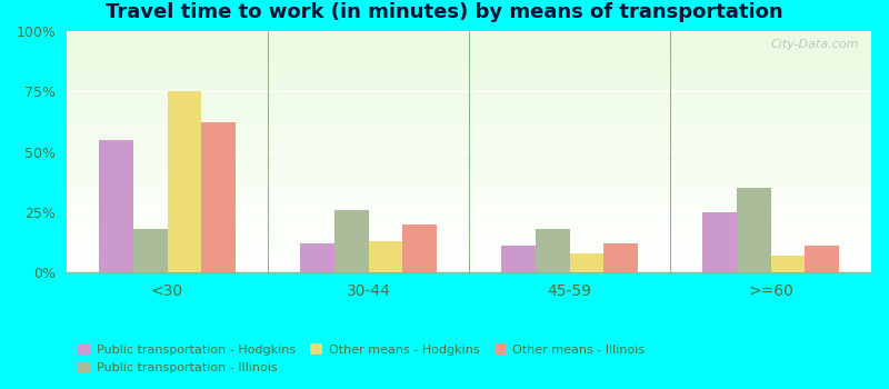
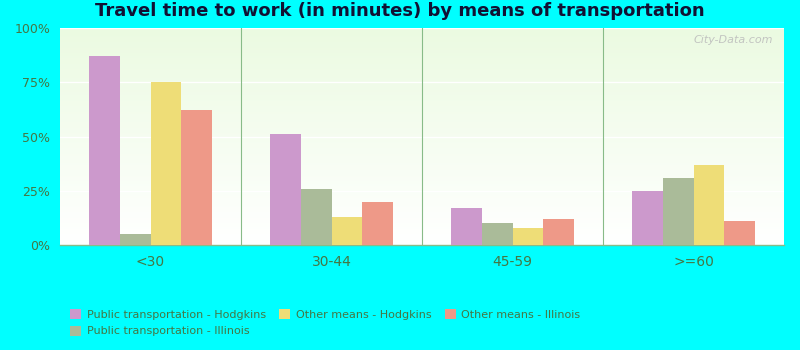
Public transportation - Hodgkins/<30: 55% -> 87%
Public transportation - Illinois/<30: 18% -> 5%
Public transportation - Hodgkins/30-44: 12% -> 51%
Public transportation - Hodgkins/45-59: 11% -> 17%
Public transportation - Illinois/45-59: 18% -> 10%
Public transportation - Illinois/>=60: 35% -> 31%
Other means - Hodgkins/>=60: 7% -> 37%
